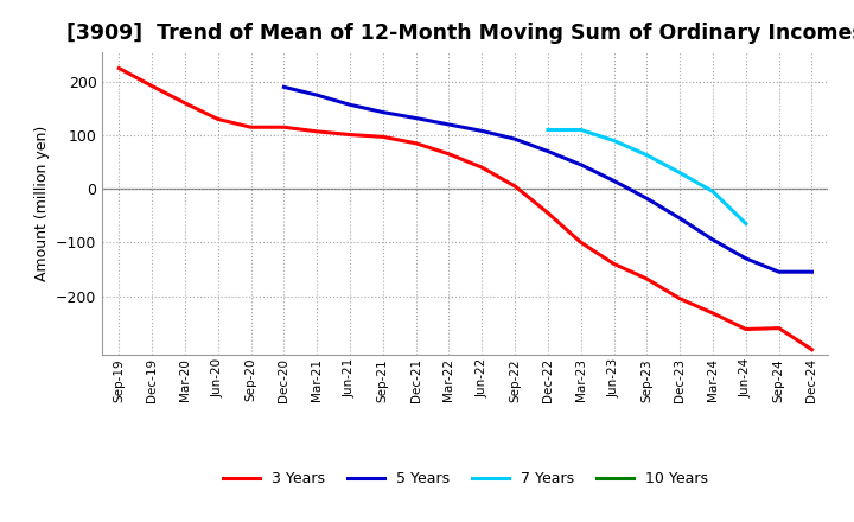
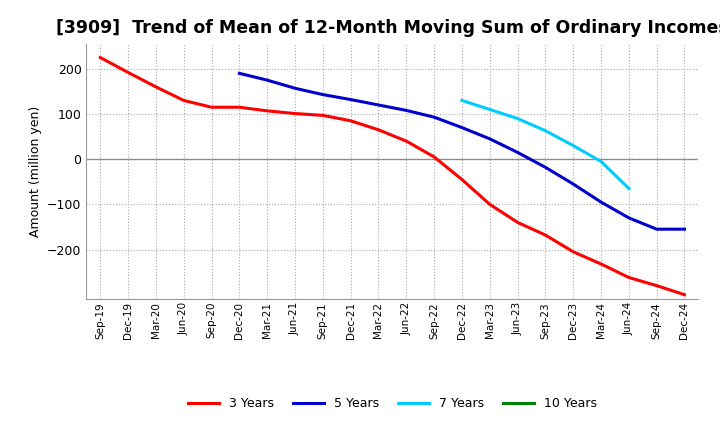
7 Years/Dec-22: 110 -> 130
3 Years/Sep-24: -260 -> -280
